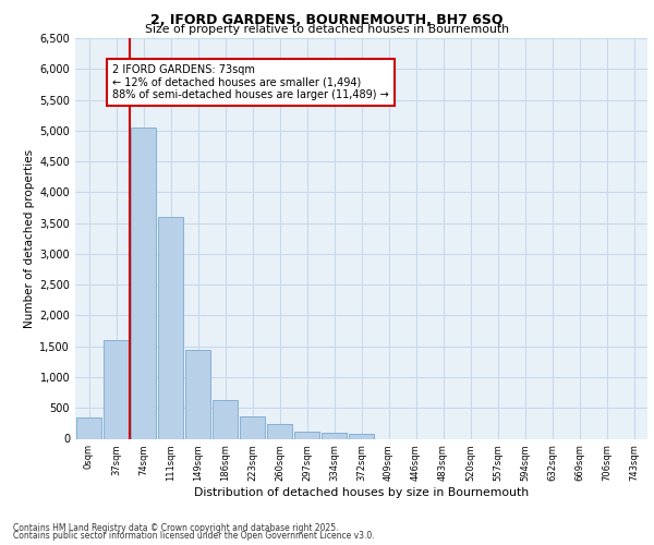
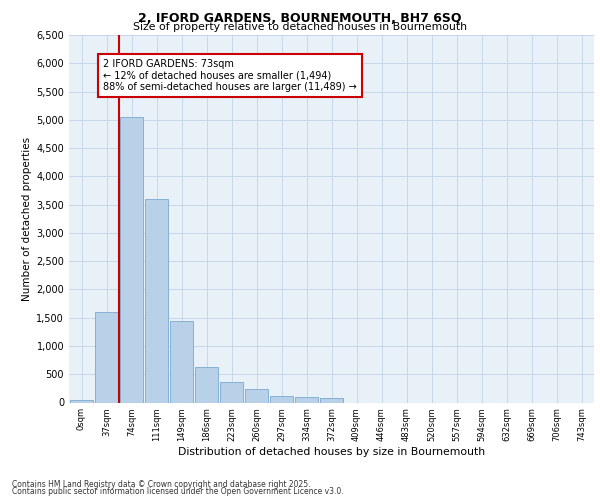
0sqm: 340 -> 50
